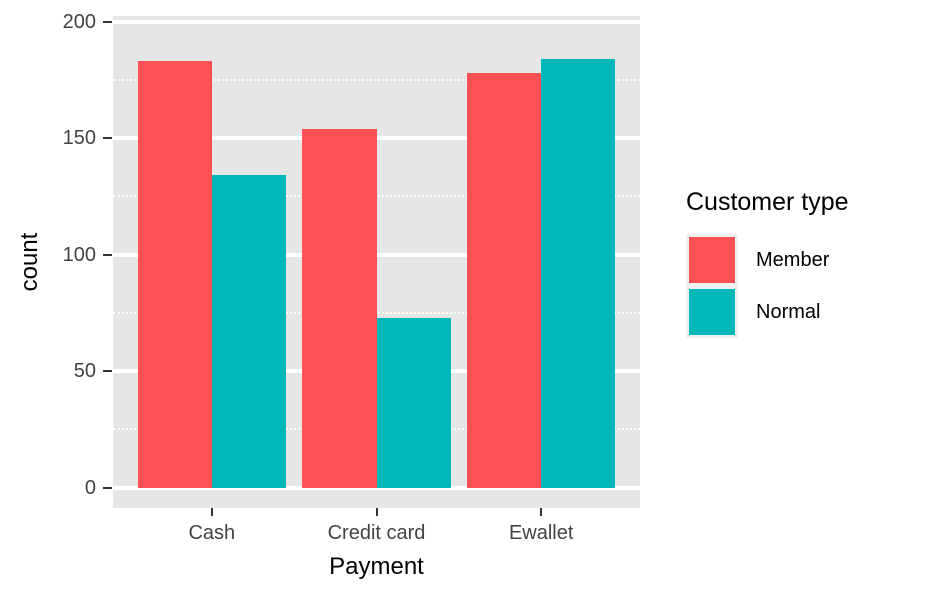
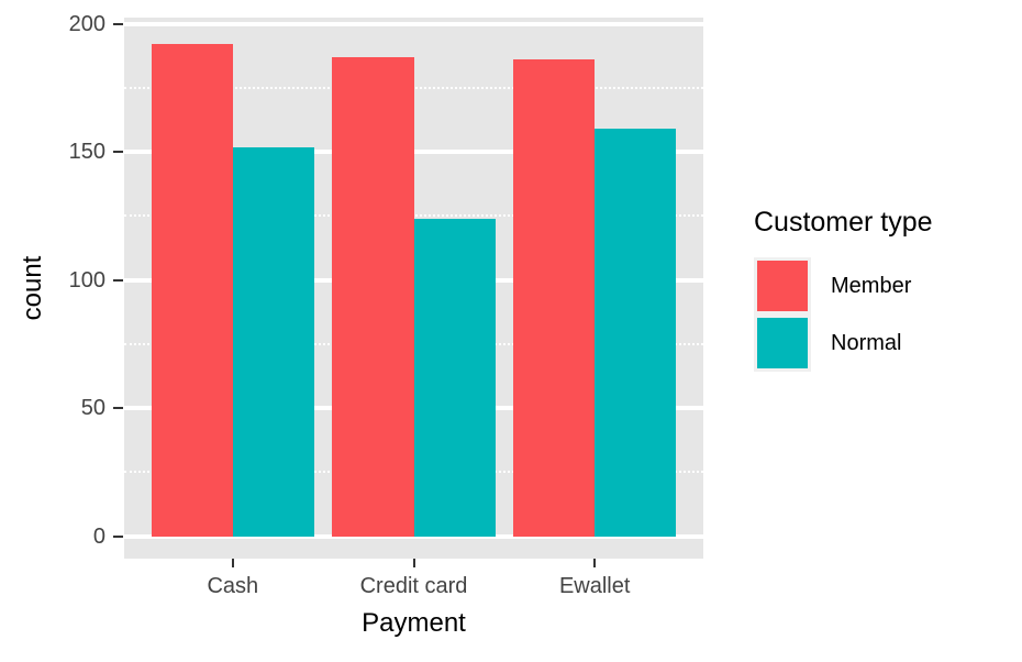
Member/Cash: 183 -> 192
Normal/Cash: 134 -> 152
Member/Credit card: 154 -> 187
Normal/Credit card: 73 -> 124
Member/Ewallet: 178 -> 186
Normal/Ewallet: 184 -> 159
